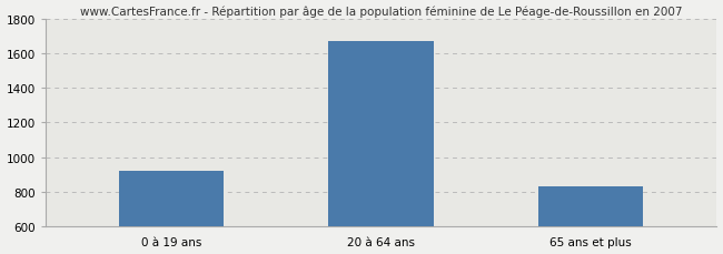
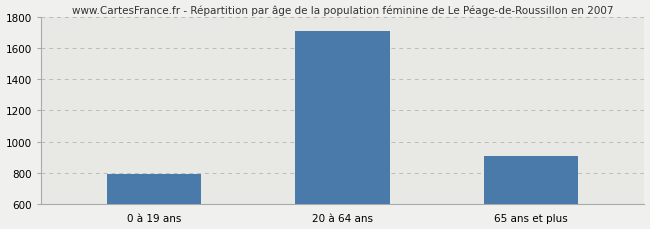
0 à 19 ans: 920 -> 790
20 à 64 ans: 1670 -> 1710
65 ans et plus: 830 -> 900
